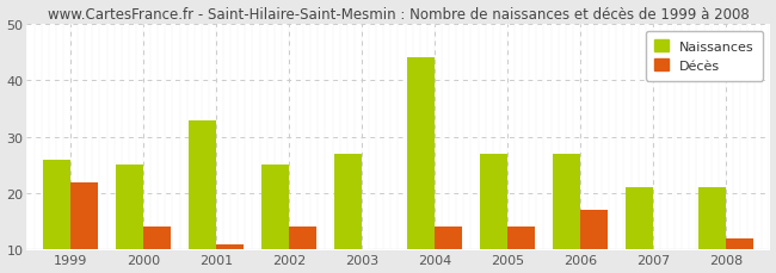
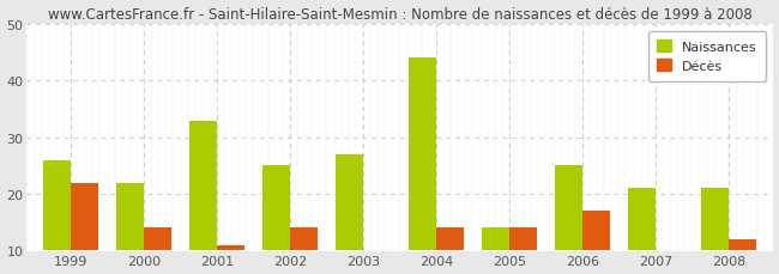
Naissances/2000: 25 -> 22
Naissances/2005: 27 -> 14
Naissances/2006: 27 -> 25
